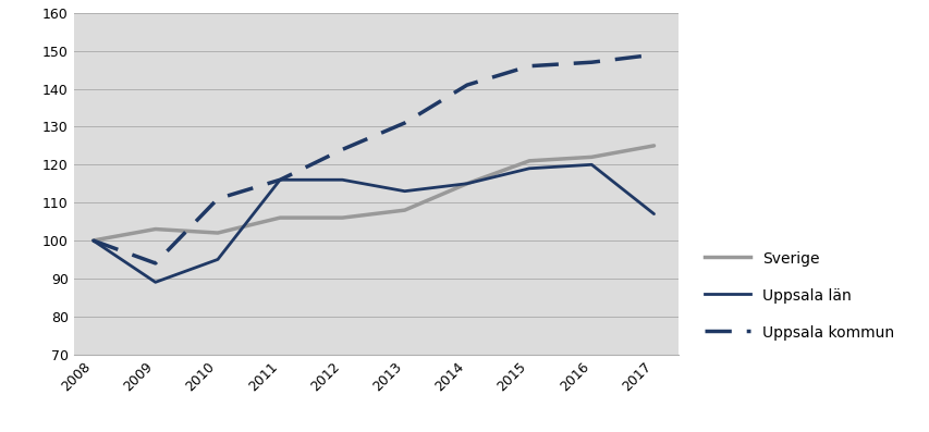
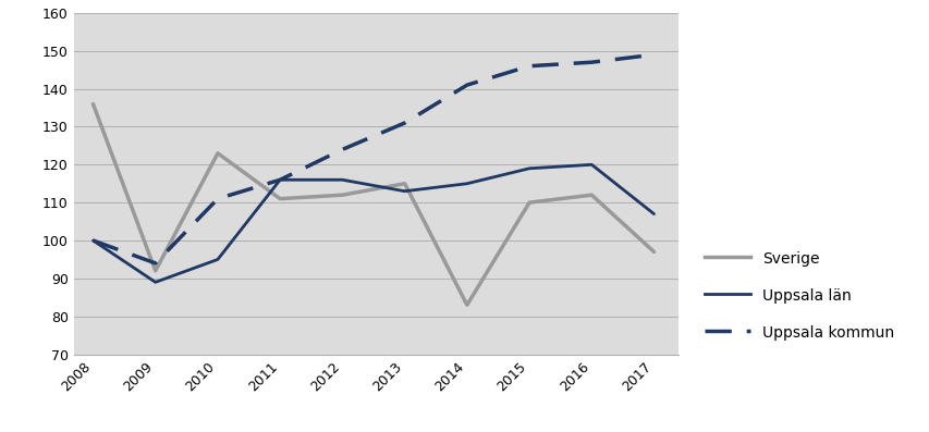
Sverige/2008: 100 -> 136
Sverige/2009: 103 -> 92
Sverige/2010: 102 -> 123
Sverige/2011: 106 -> 111
Sverige/2012: 106 -> 112
Sverige/2013: 108 -> 115
Sverige/2014: 115 -> 83
Sverige/2015: 121 -> 110
Sverige/2016: 122 -> 112
Sverige/2017: 125 -> 97
